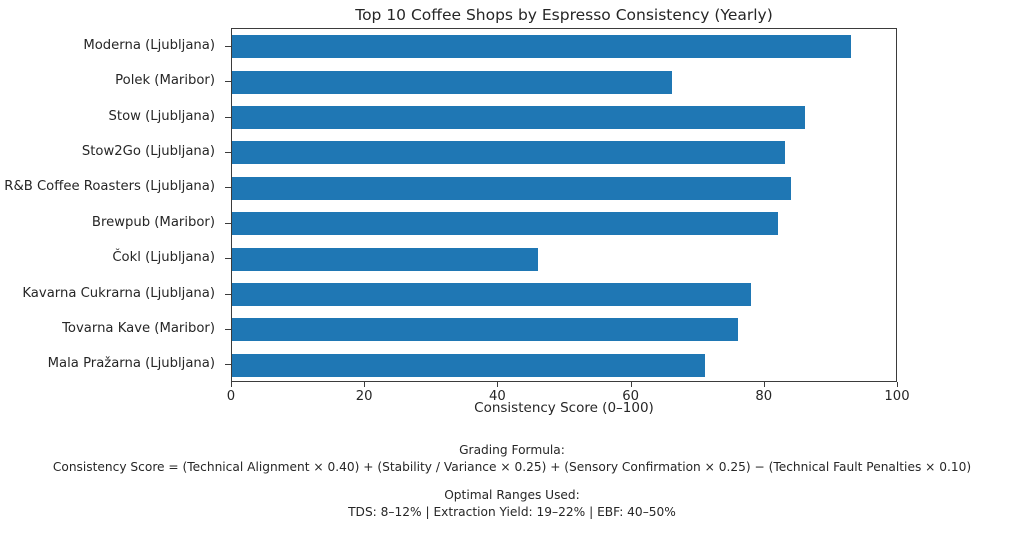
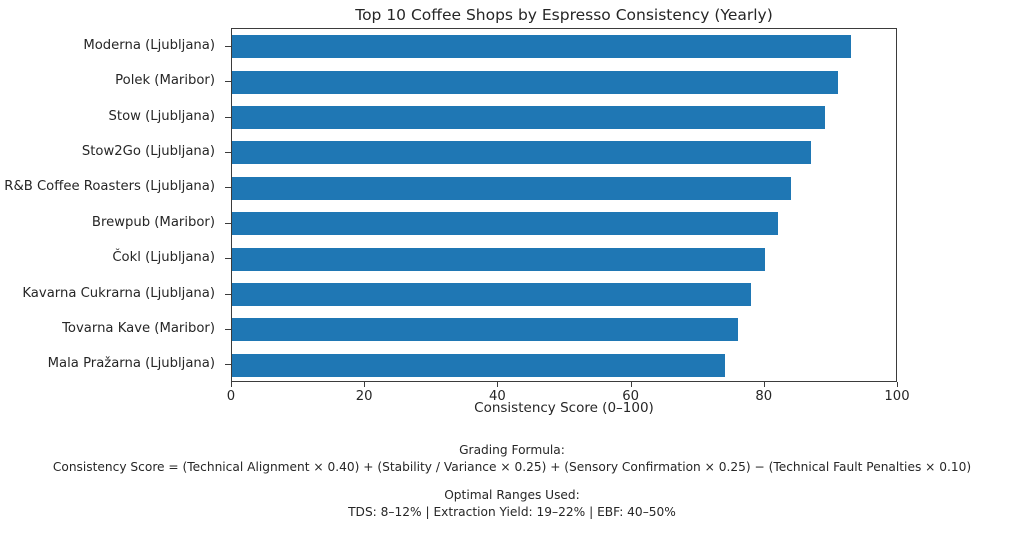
Polek (Maribor): 66 -> 91
Stow (Ljubljana): 86 -> 89
Stow2Go (Ljubljana): 83 -> 87
Čokl (Ljubljana): 46 -> 80
Mala Pražarna (Ljubljana): 71 -> 74
